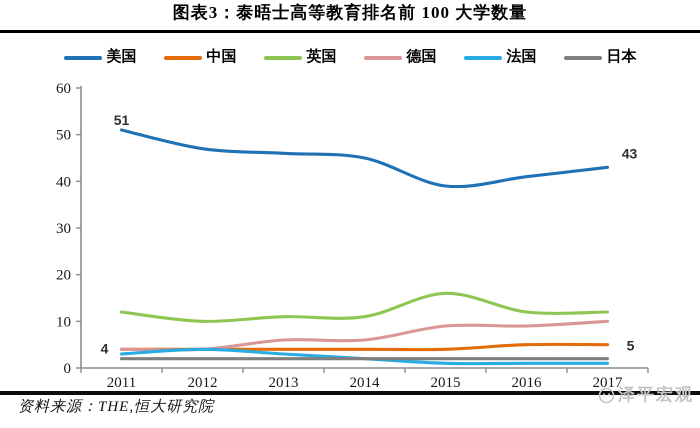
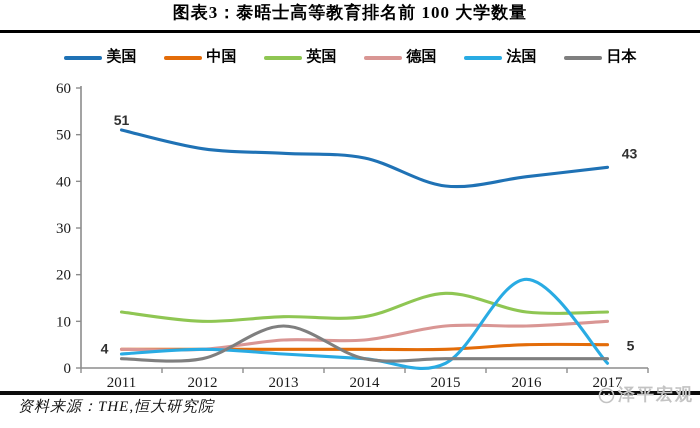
日本/2013: 2 -> 9
法国/2016: 1 -> 19
